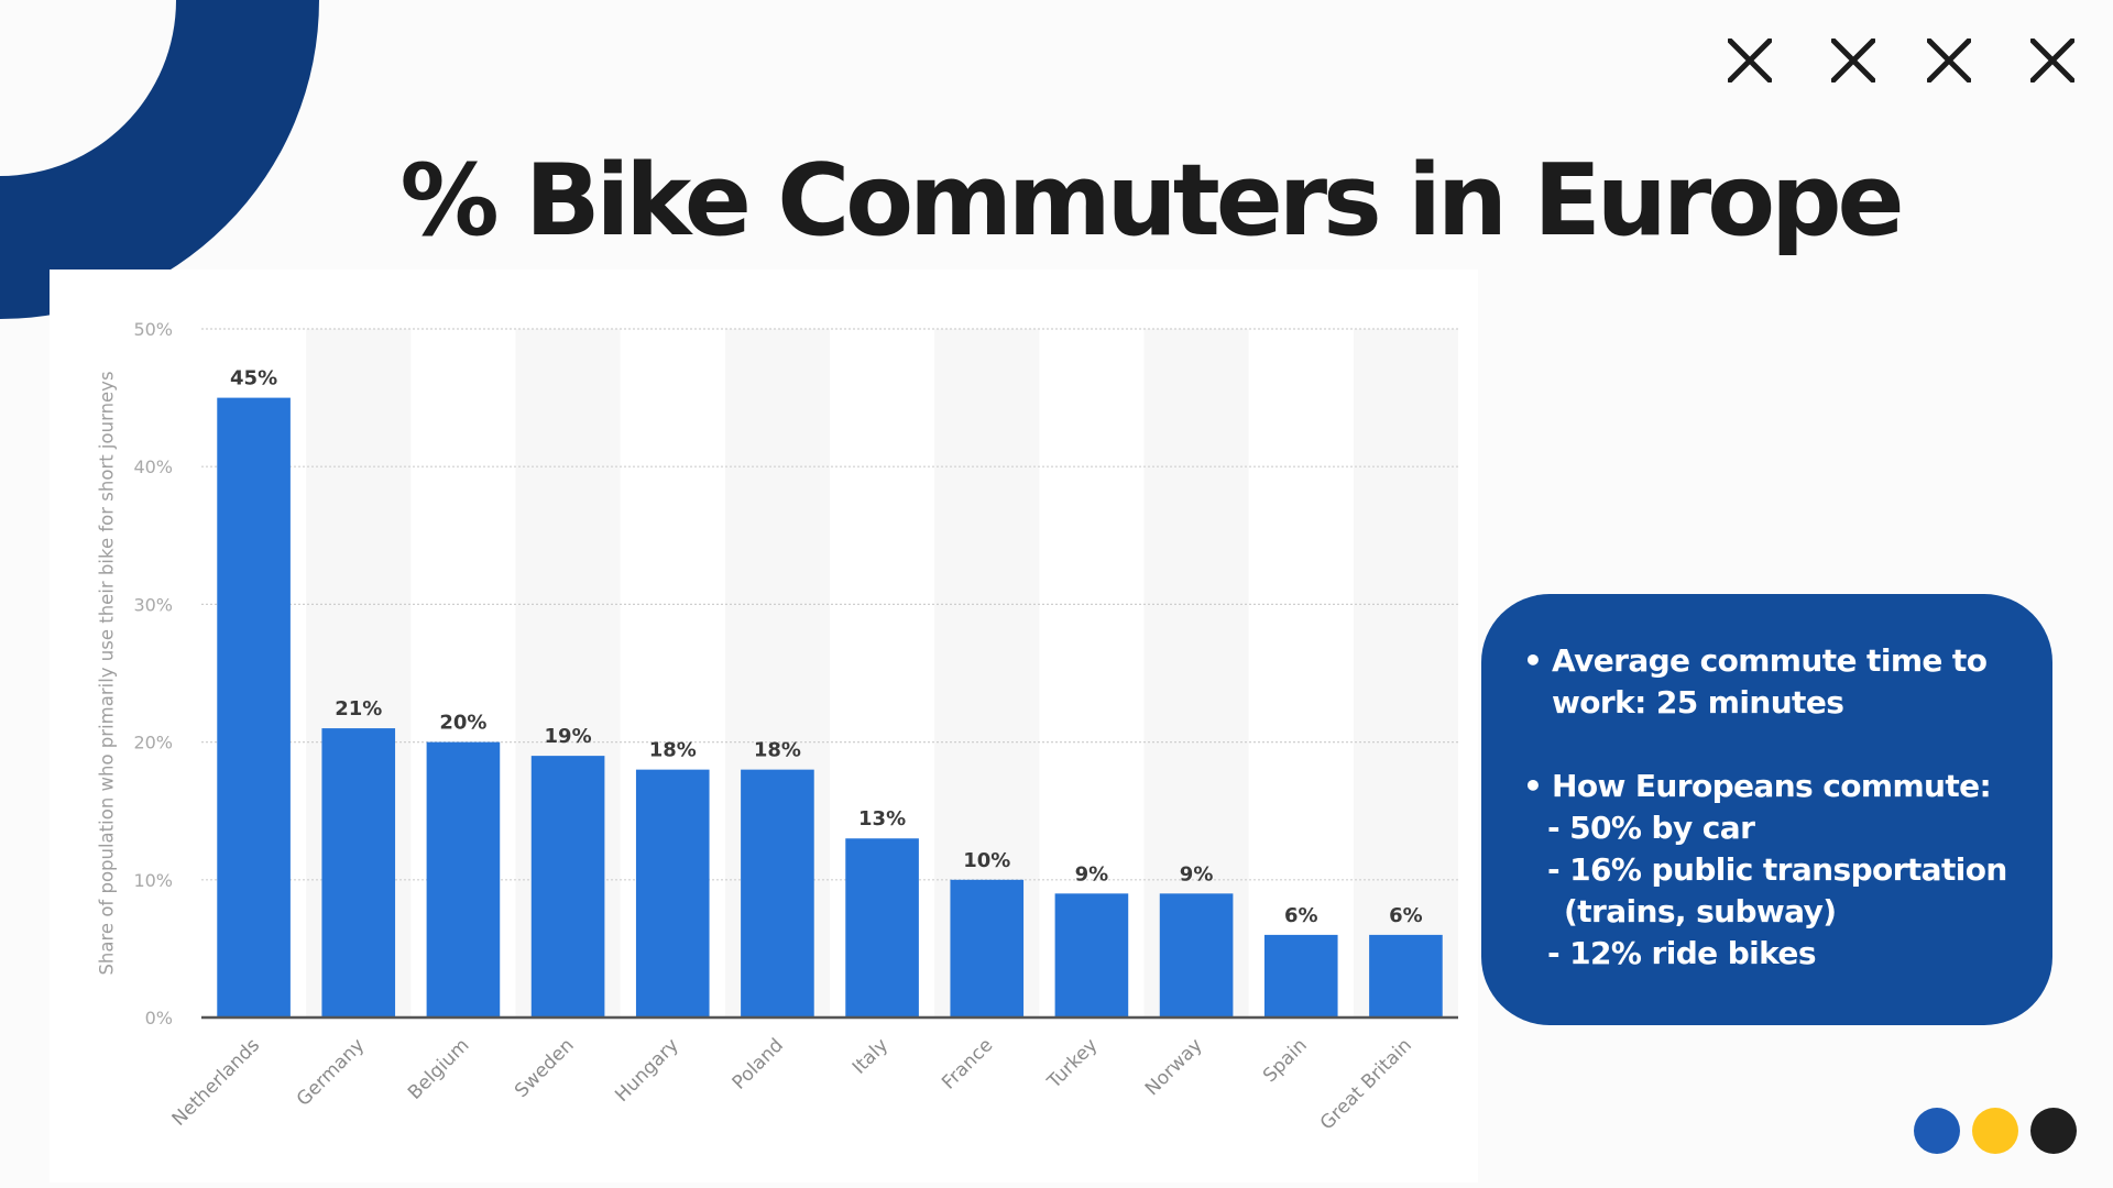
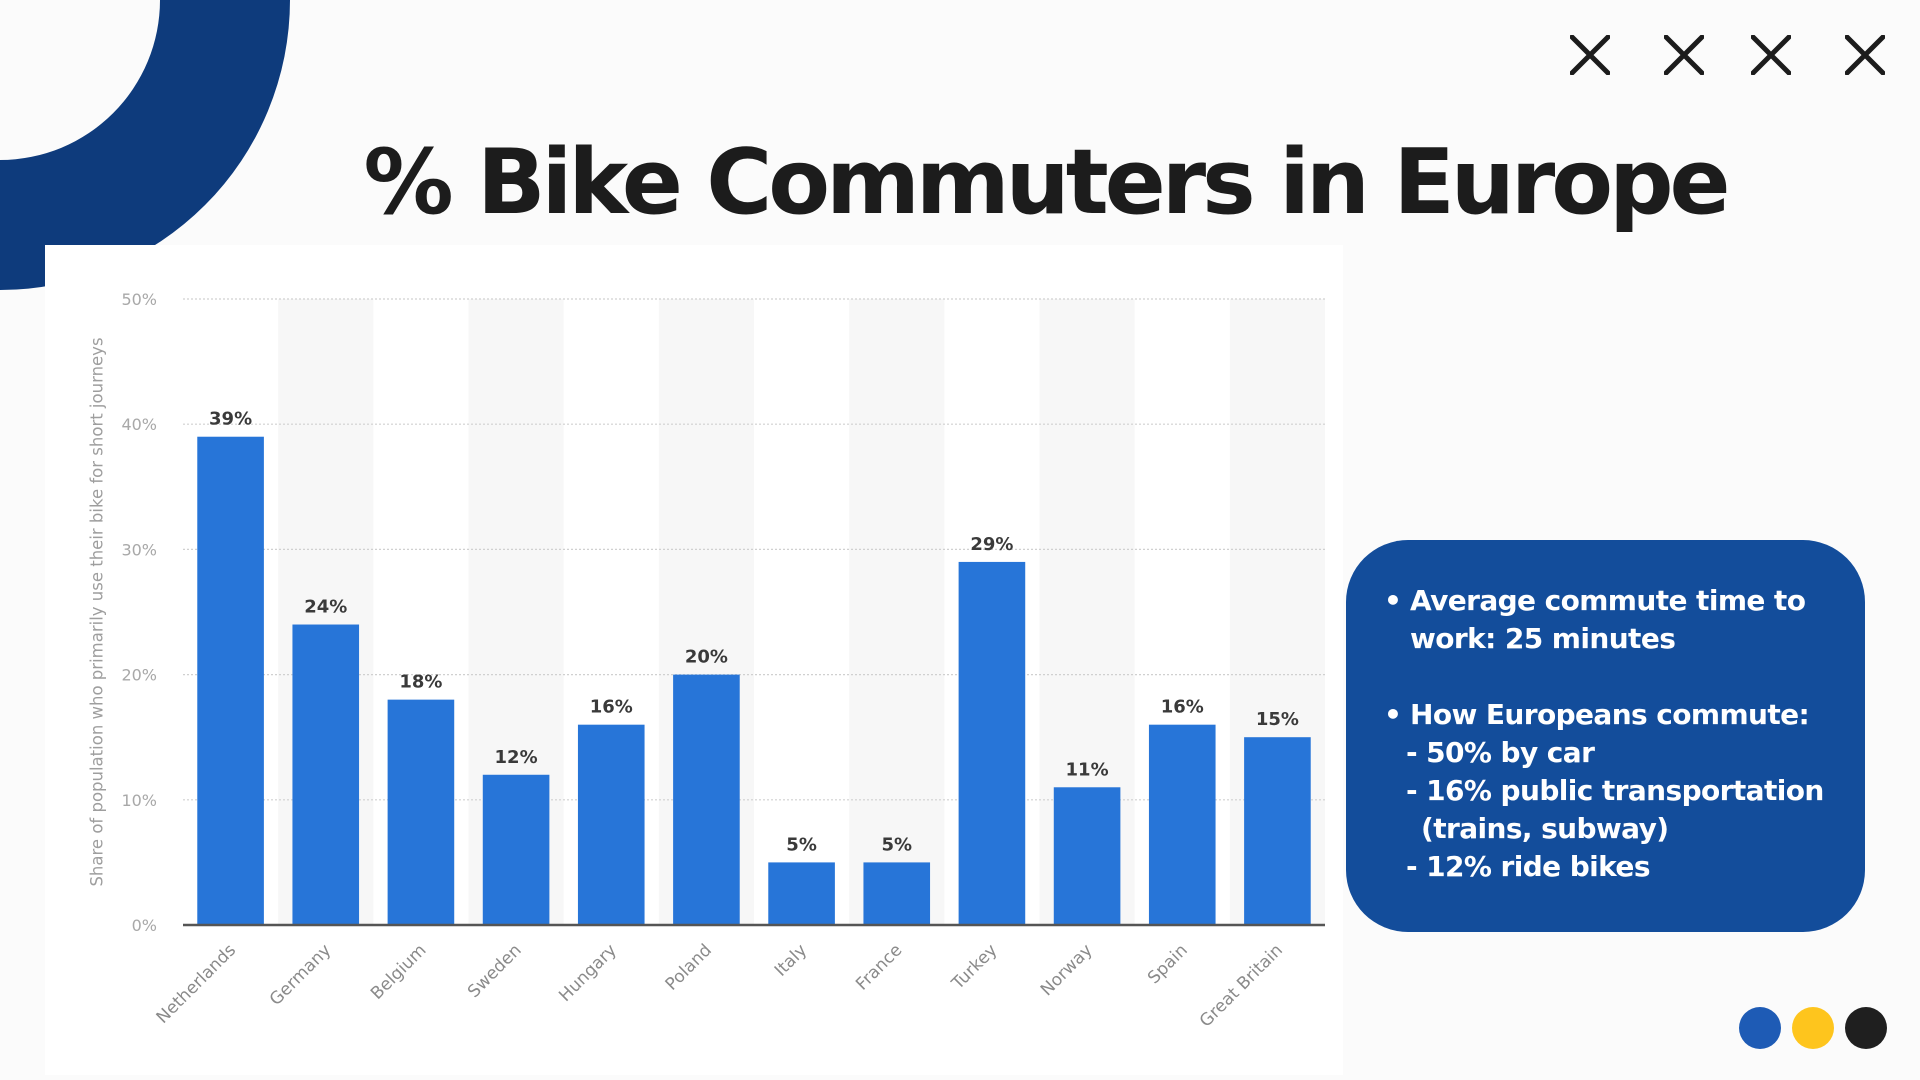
Netherlands: 45% -> 39%
Germany: 21% -> 24%
Belgium: 20% -> 18%
Sweden: 19% -> 12%
Hungary: 18% -> 16%
Poland: 18% -> 20%
Italy: 13% -> 5%
France: 10% -> 5%
Turkey: 9% -> 29%
Norway: 9% -> 11%
Spain: 6% -> 16%
Great Britain: 6% -> 15%
